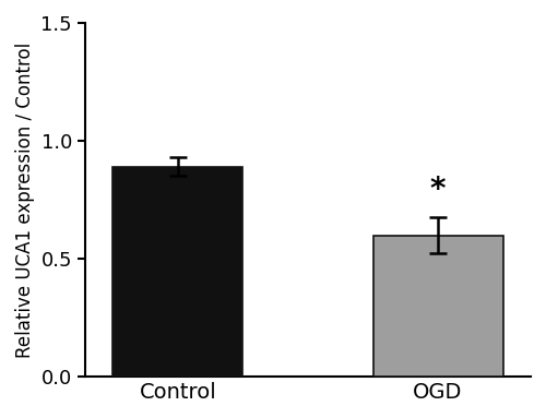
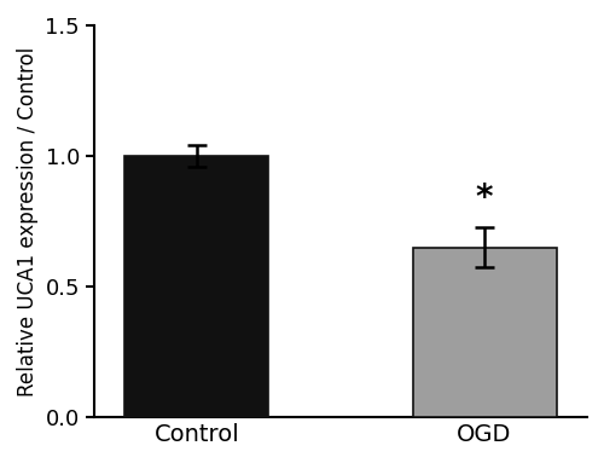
Control: 0.89 -> 1.00
OGD: 0.60 -> 0.65
